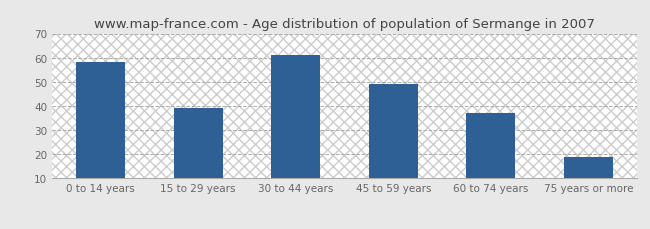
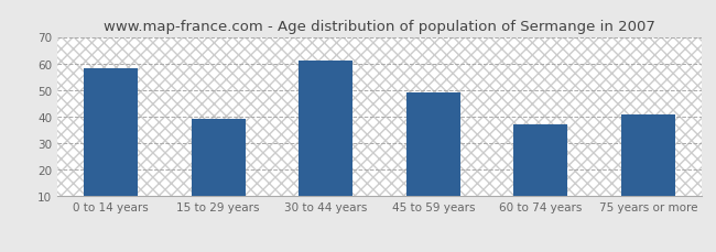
75 years or more: 19 -> 41
